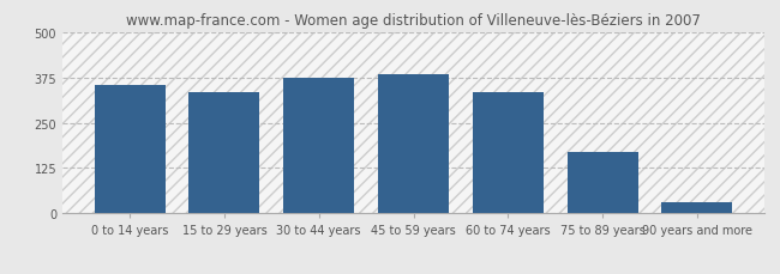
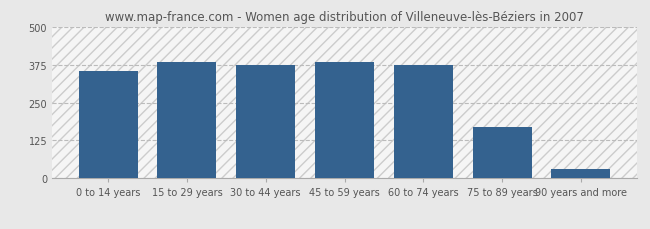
15 to 29 years: 335 -> 385
60 to 74 years: 335 -> 375
